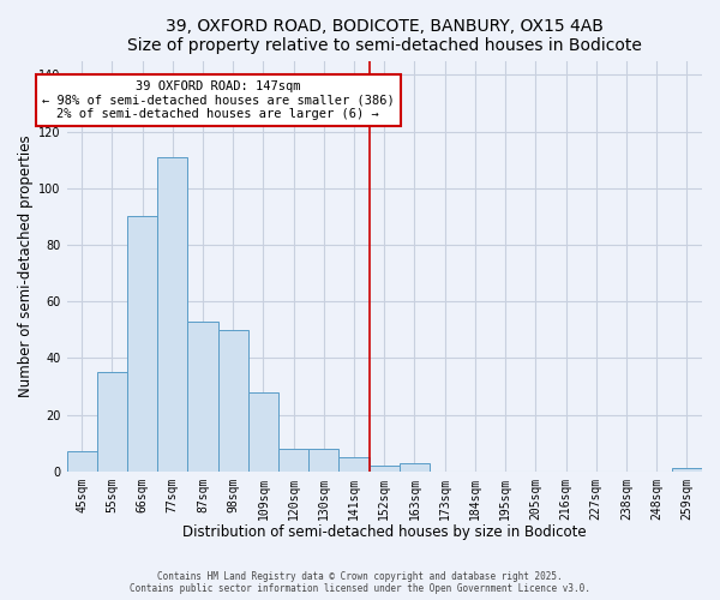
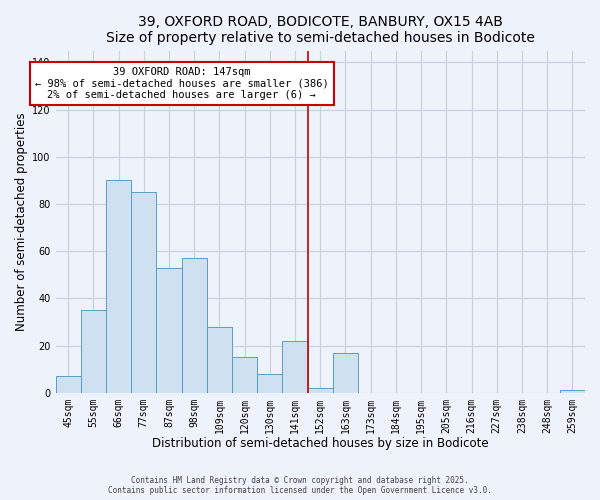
77sqm: 111 -> 85
98sqm: 50 -> 57
120sqm: 8 -> 15
141sqm: 5 -> 22
163sqm: 3 -> 17
